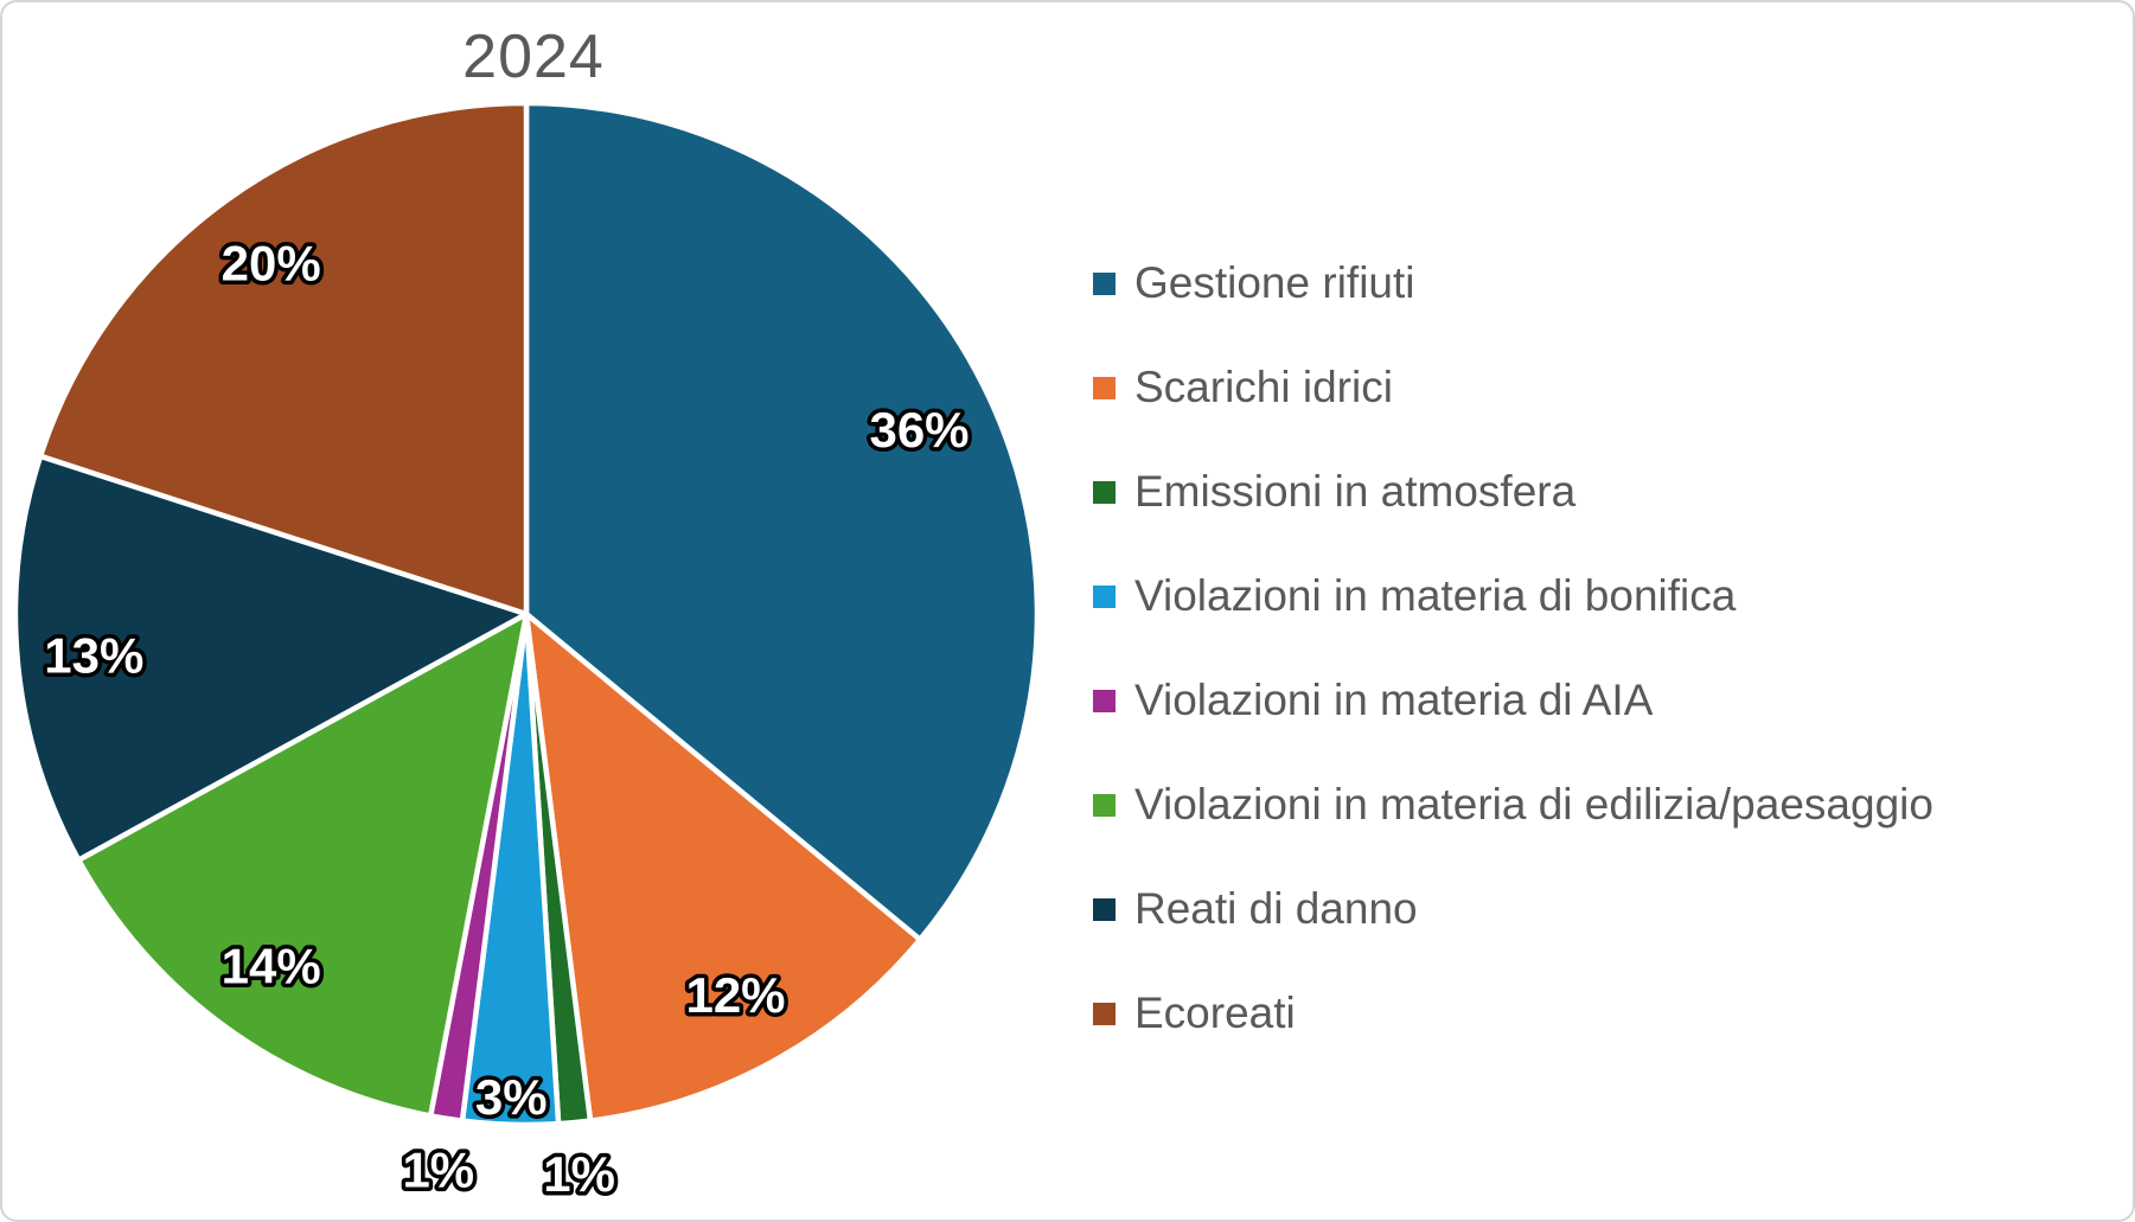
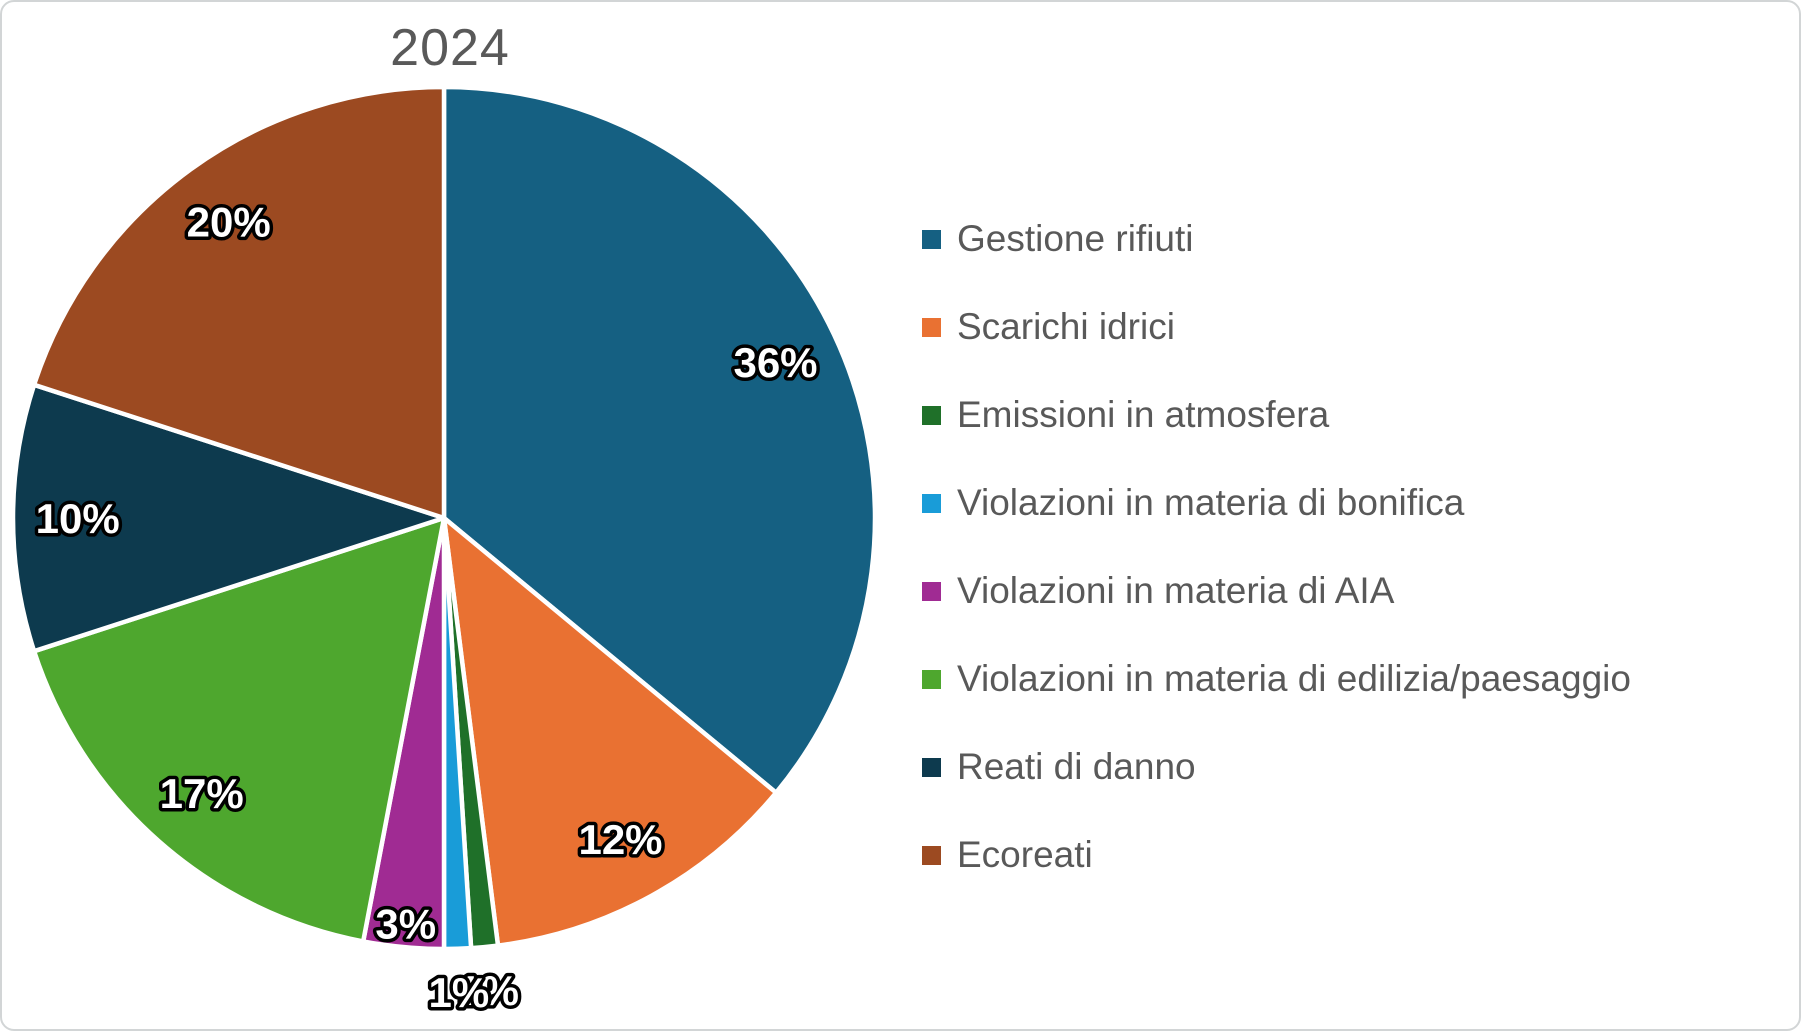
Violazioni in materia di bonifica: 3% -> 1%
Violazioni in materia di AIA: 1% -> 3%
Violazioni in materia di edilizia/paesaggio: 14% -> 17%
Reati di danno: 13% -> 10%
